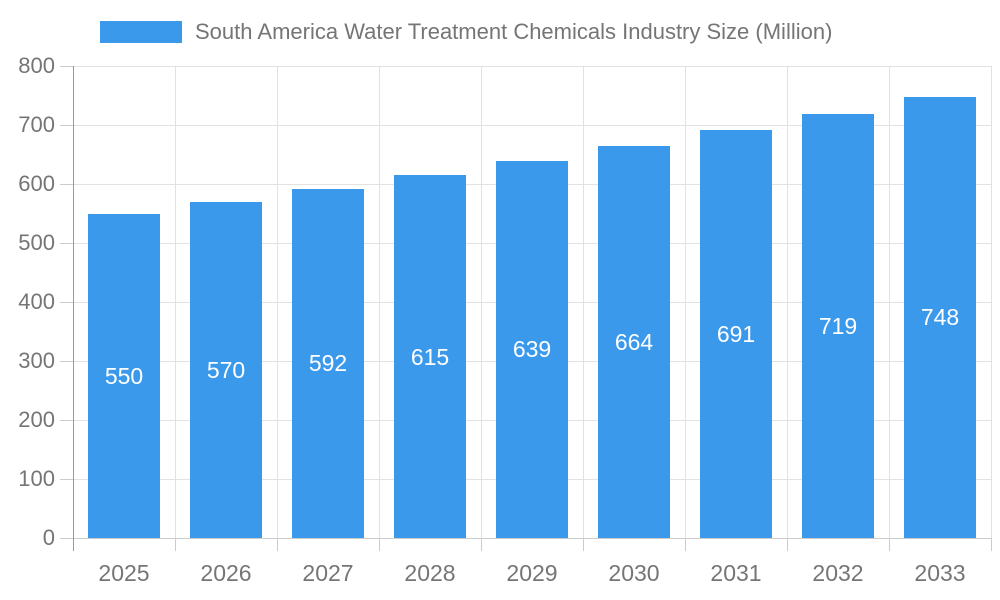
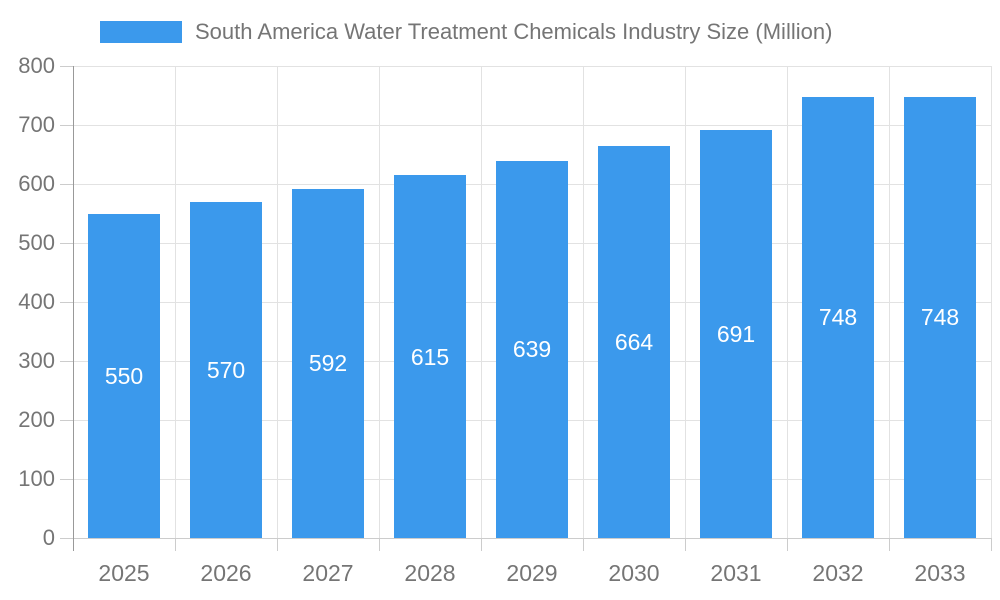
2032: 719 -> 748
